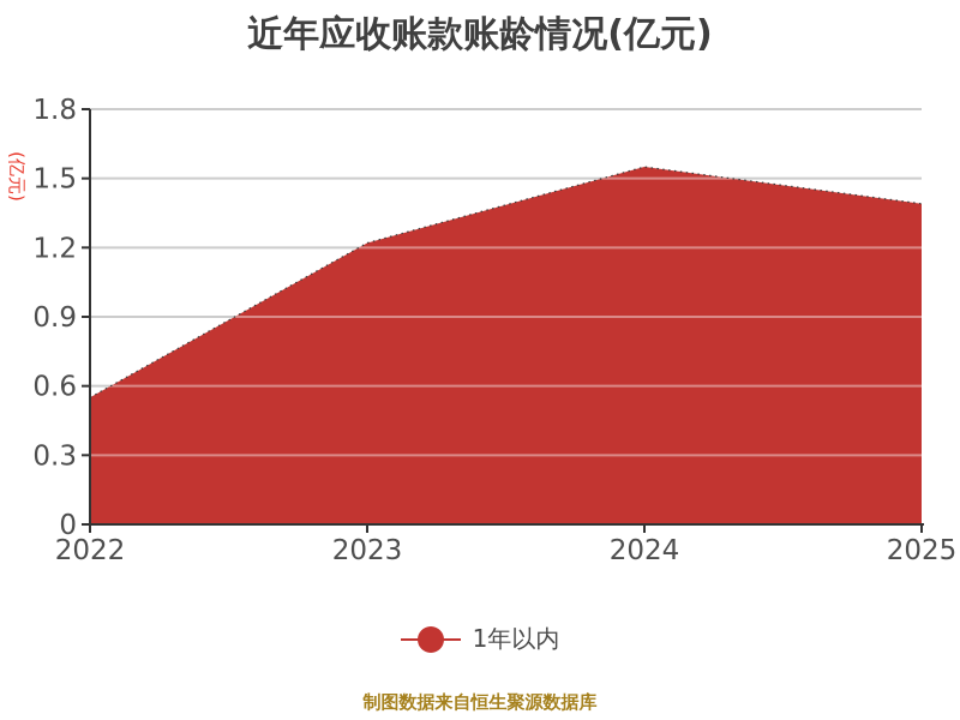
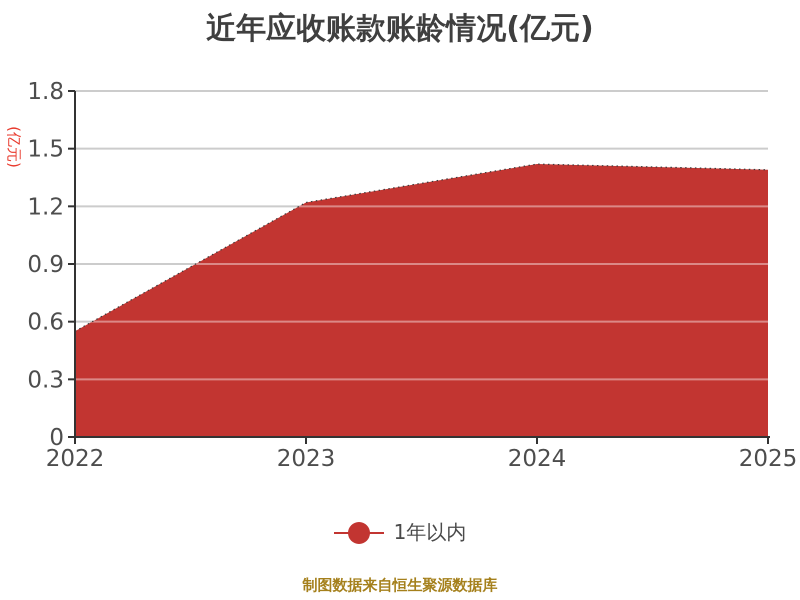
2024: 1.55 -> 1.42
